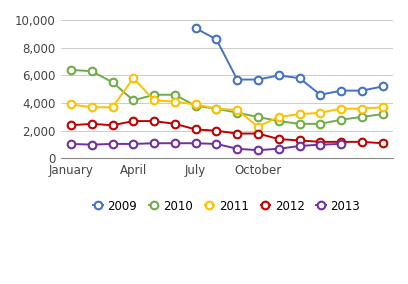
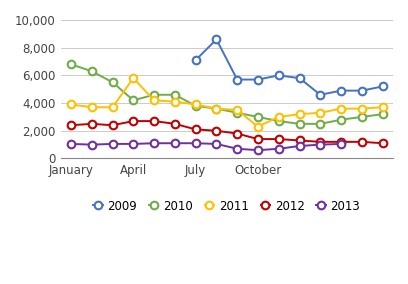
2010/January: 6,400 -> 6,800
2009/July: 9,400 -> 7,100
2012/October: 1,800 -> 1,400
